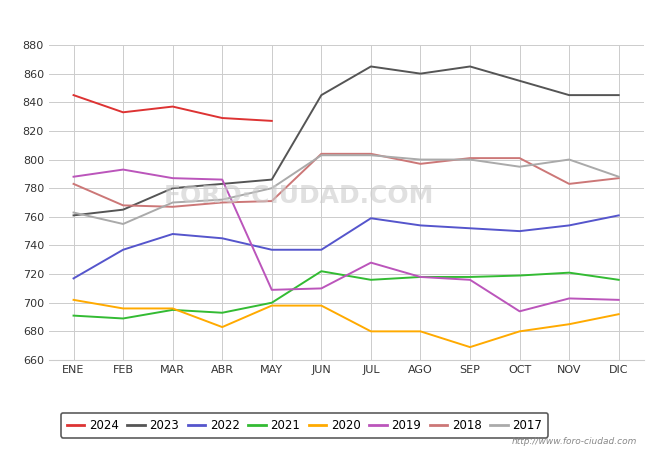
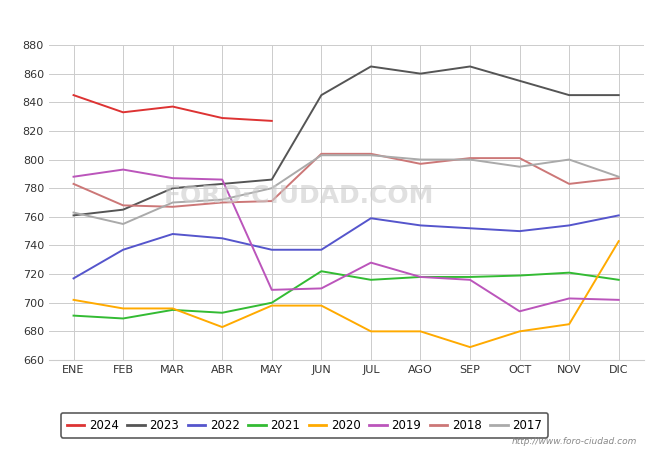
2020/DIC: 692 -> 743
